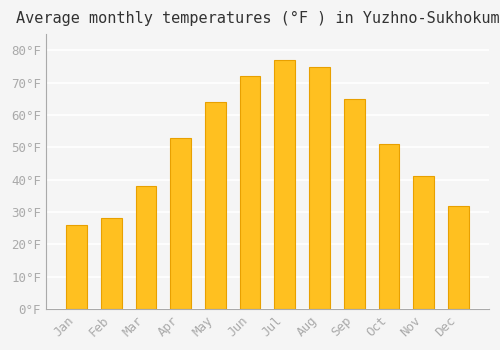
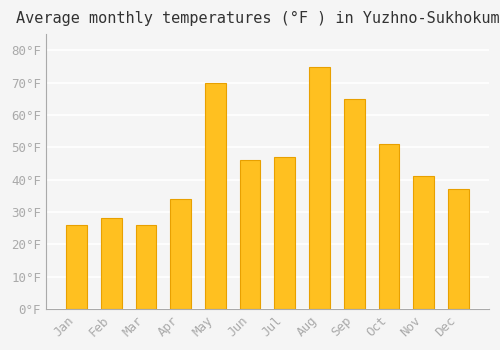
Mar: 38°F -> 26°F
Apr: 53°F -> 34°F
May: 64°F -> 70°F
Jun: 72°F -> 46°F
Jul: 77°F -> 47°F
Dec: 32°F -> 37°F
